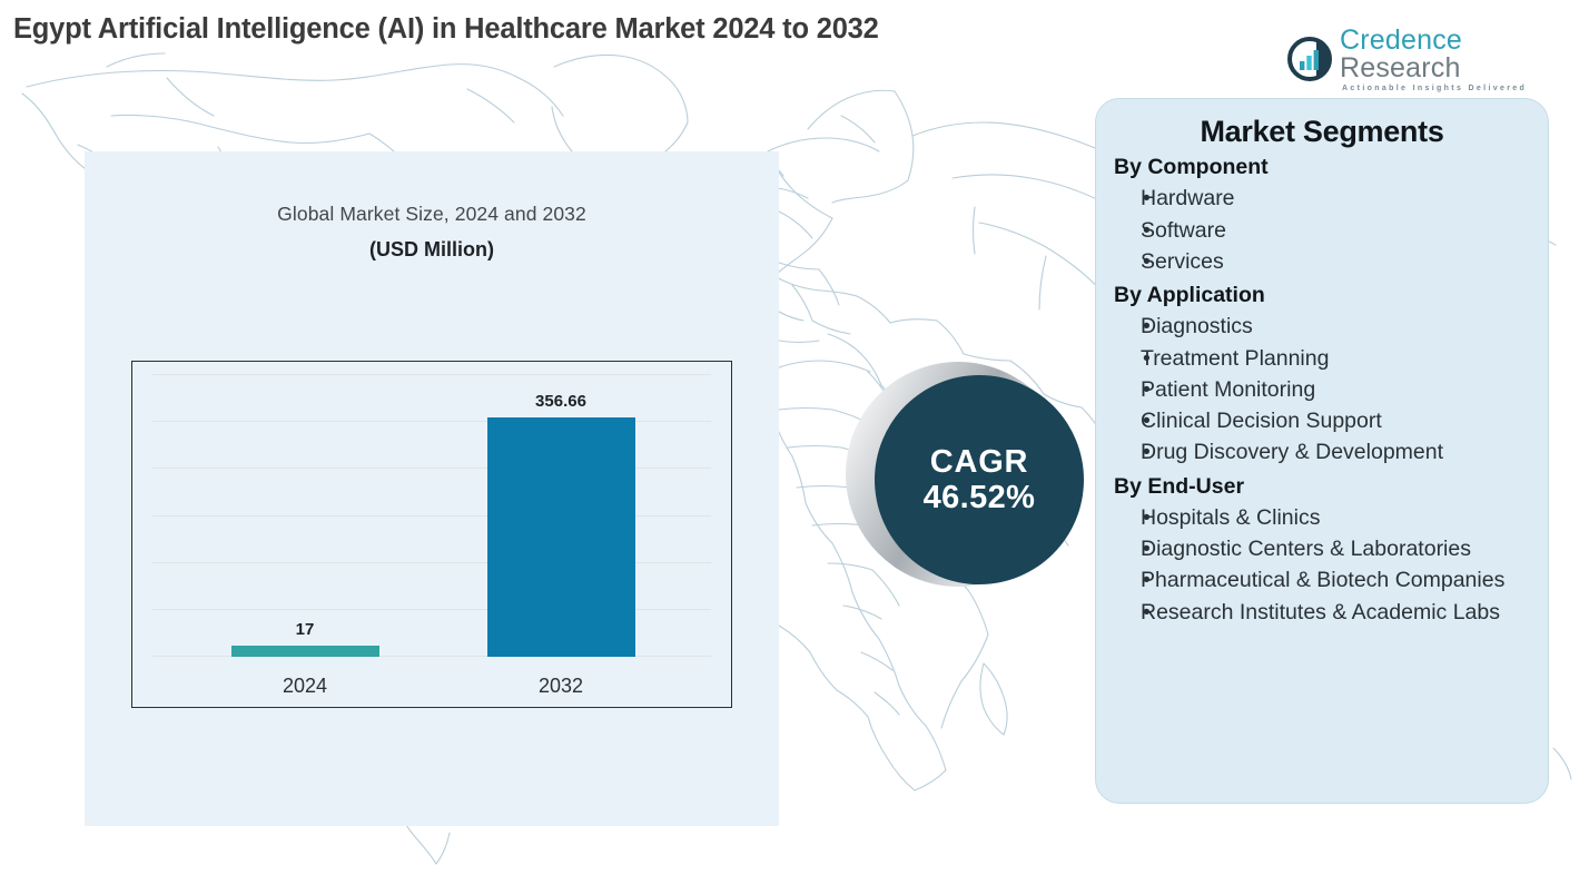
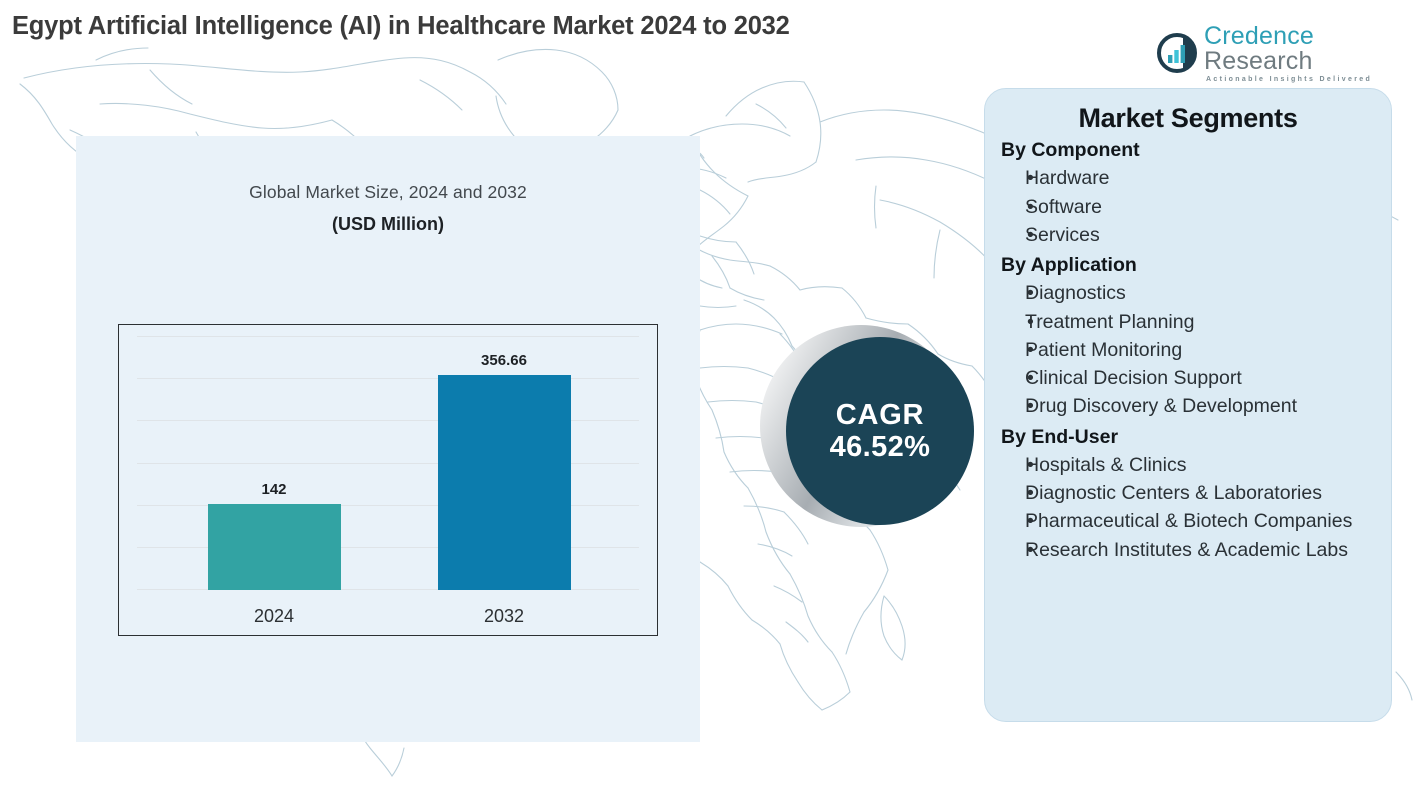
2024: 17 -> 142
